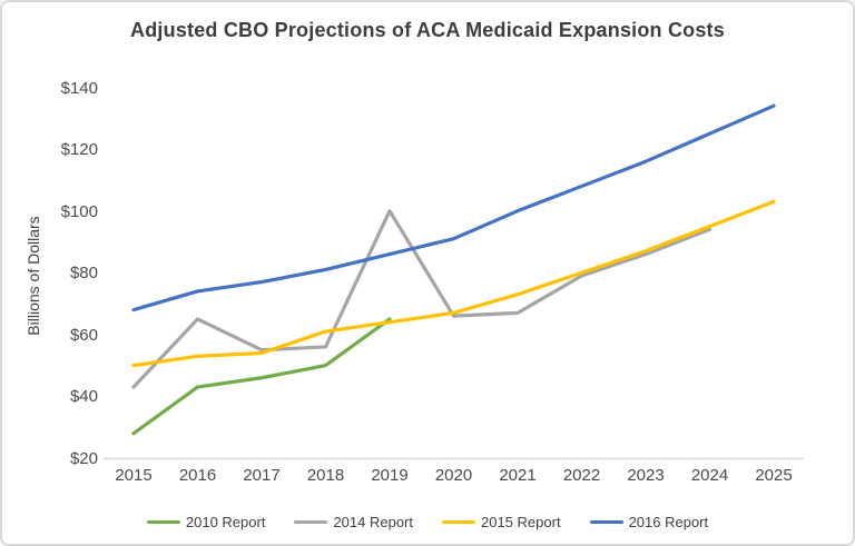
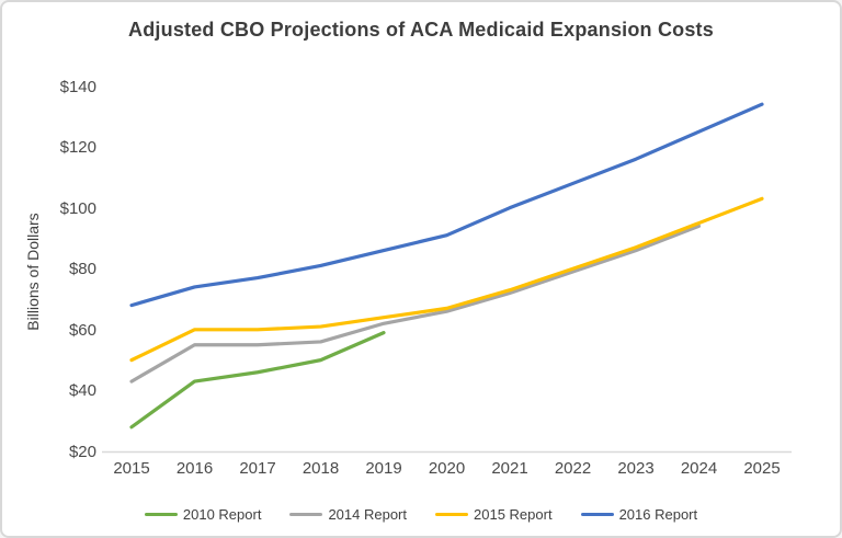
2014 Report/2016: $65 -> $55
2015 Report/2016: $53 -> $60
2015 Report/2017: $54 -> $60
2010 Report/2019: $65 -> $59
2014 Report/2019: $100 -> $62
2014 Report/2021: $67 -> $72
